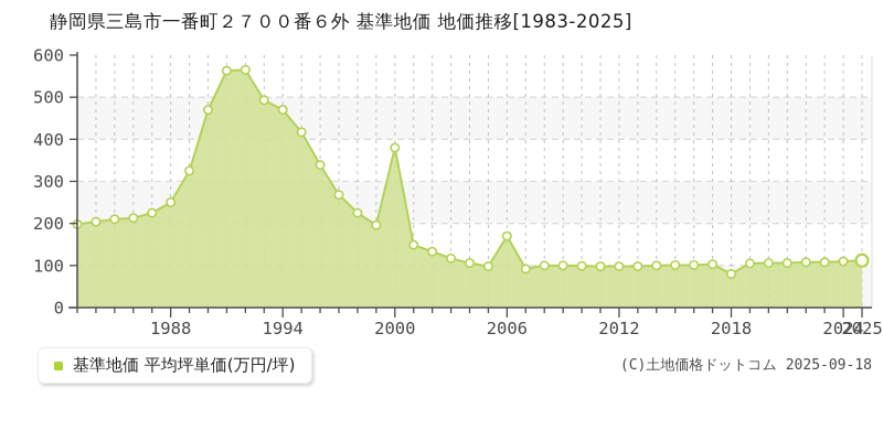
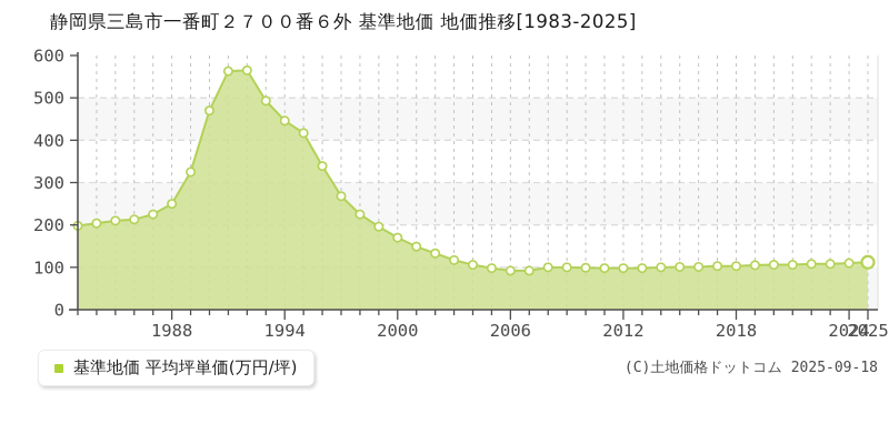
1994: 470 -> 450
2000: 380 -> 170
2006: 170 -> 90
2018: 80 -> 100
